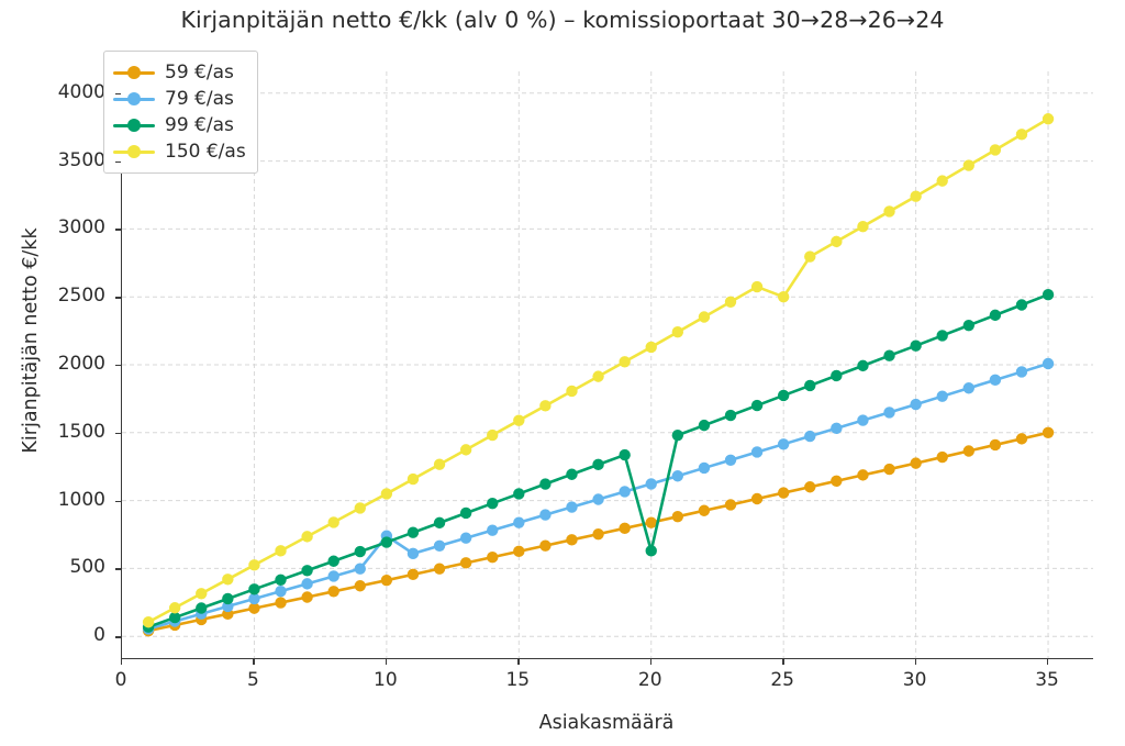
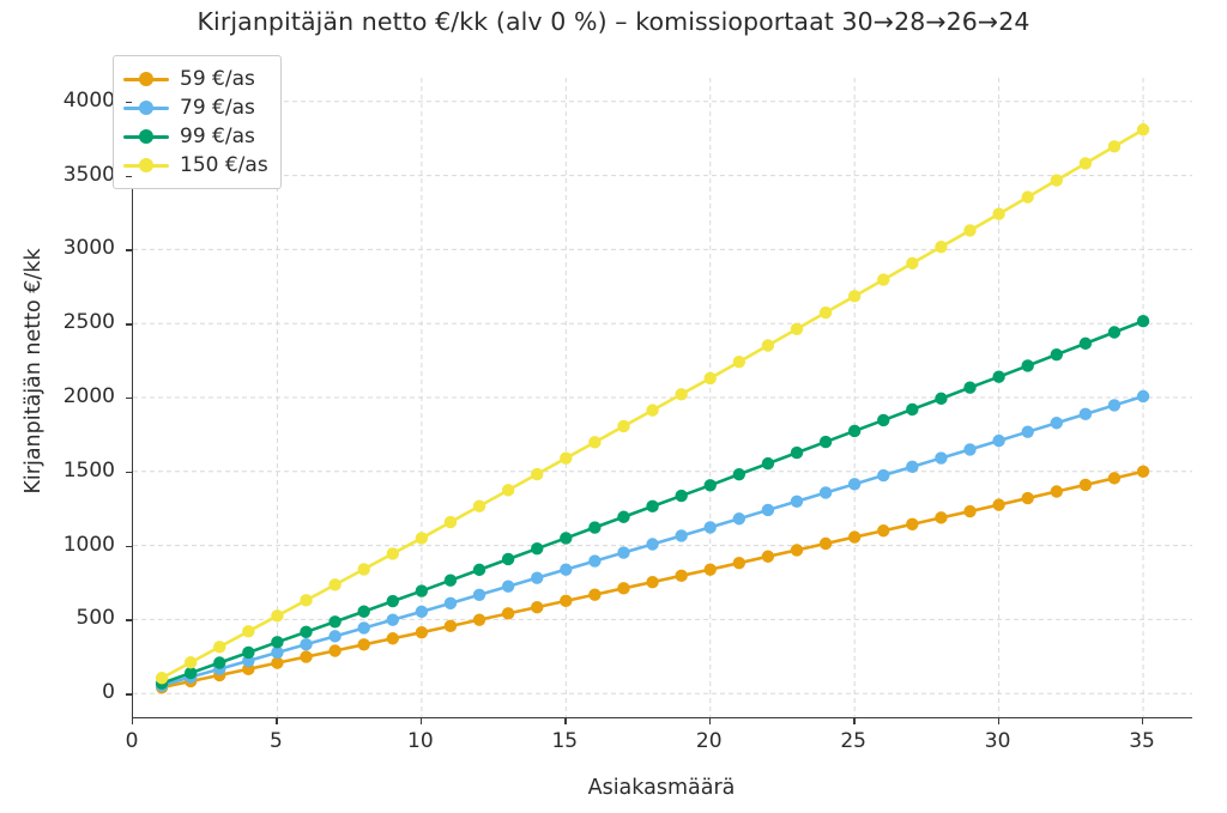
79 €/as/10: 740 -> 550
99 €/as/20: 630 -> 1410
150 €/as/25: 2500 -> 2680
